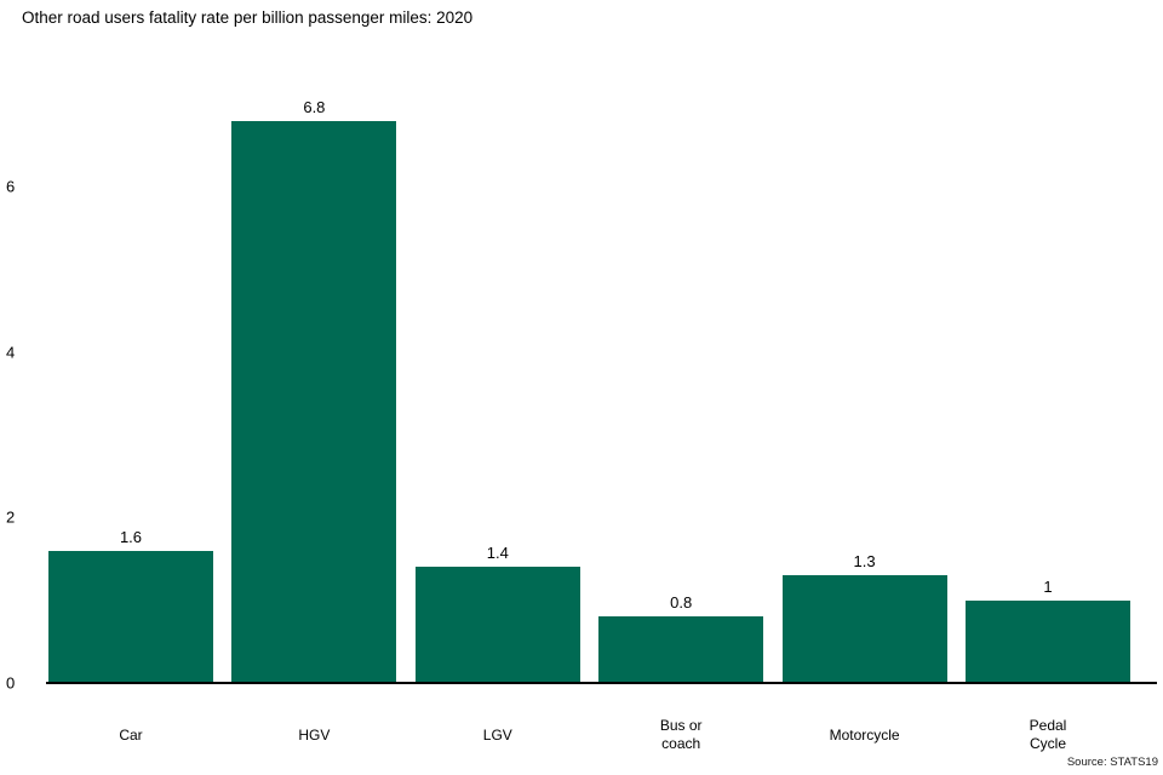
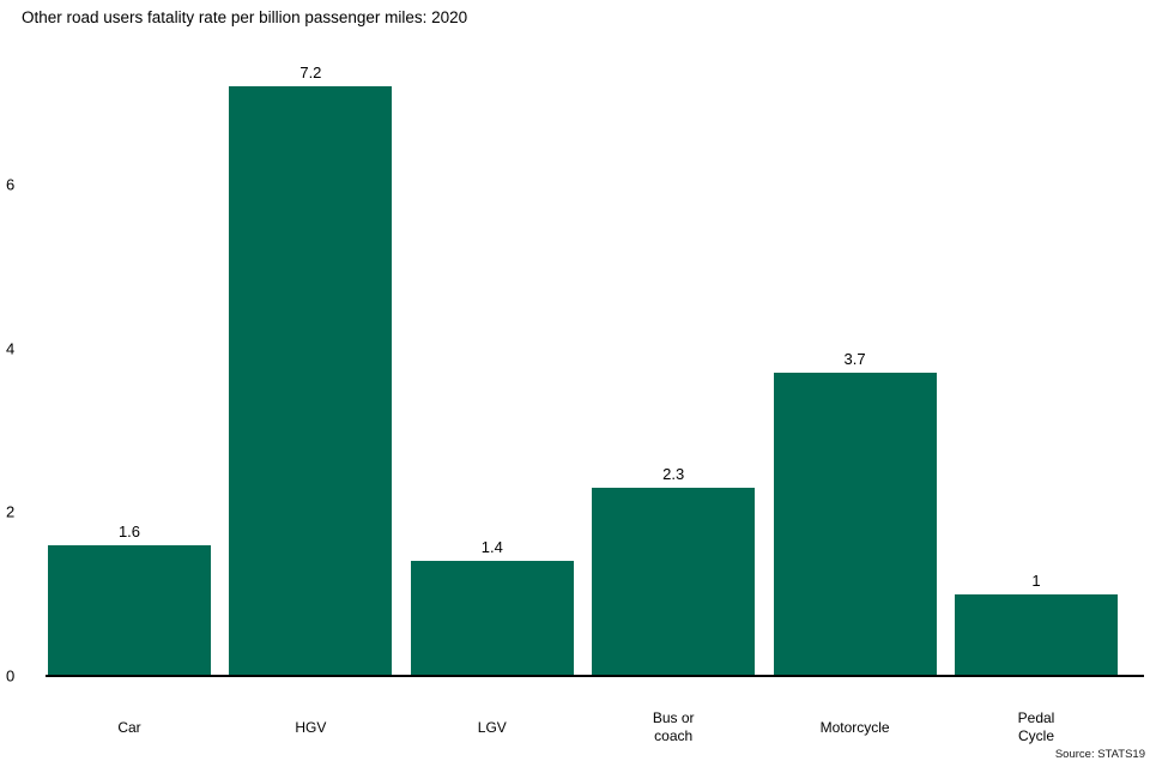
HGV: 6.8 -> 7.2
Bus or coach: 0.8 -> 2.3
Motorcycle: 1.3 -> 3.7
